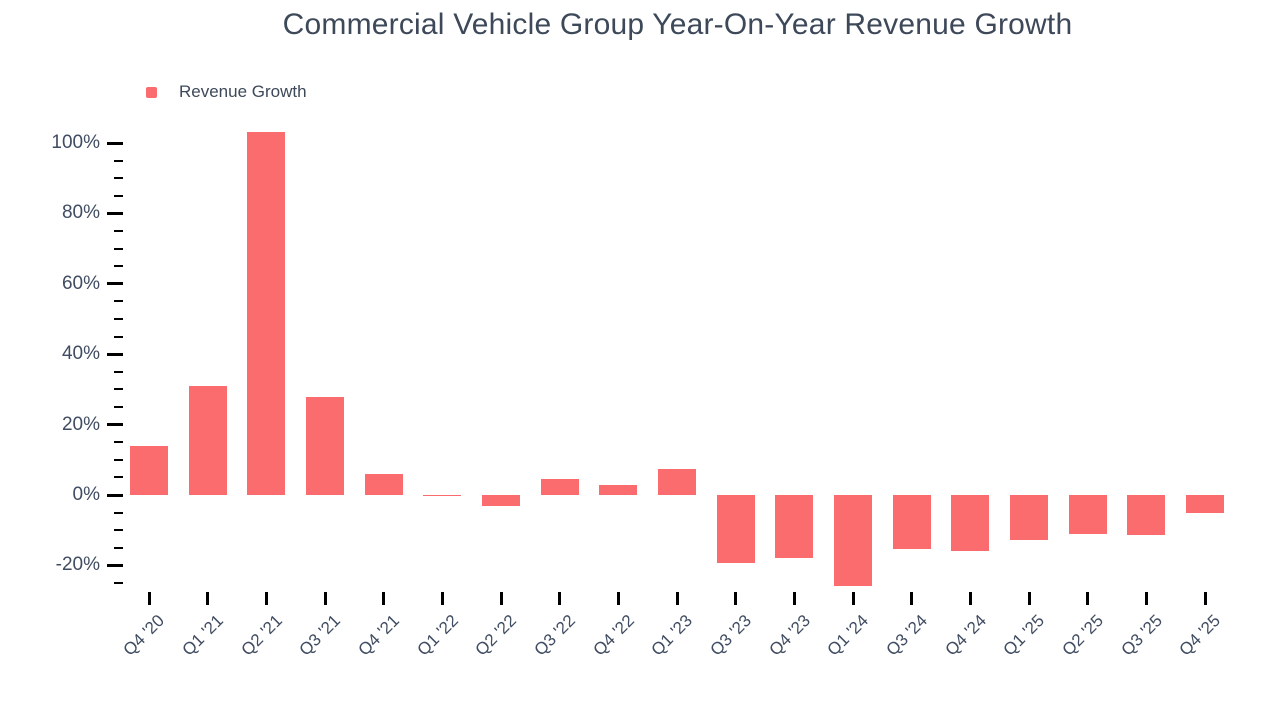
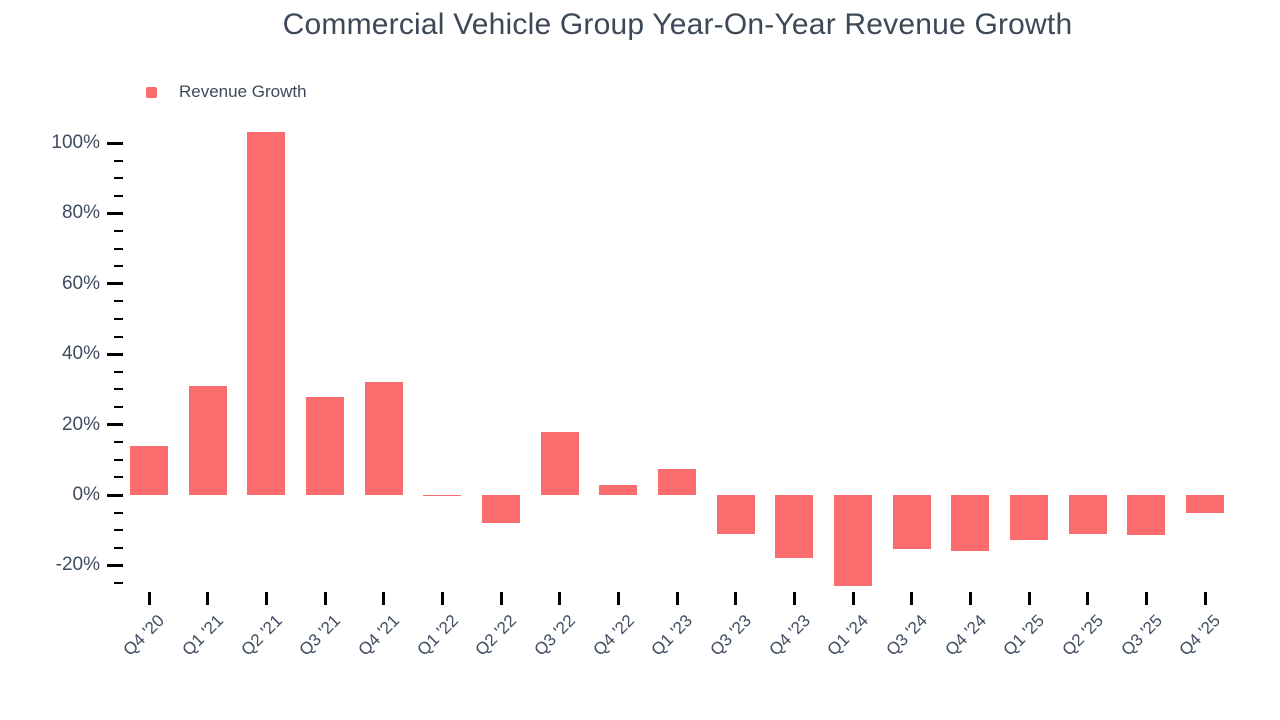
Q4 '21: 6% -> 32%
Q2 '22: -3% -> -8%
Q3 '22: 4% -> 18%
Q3 '23: -19% -> -11%
